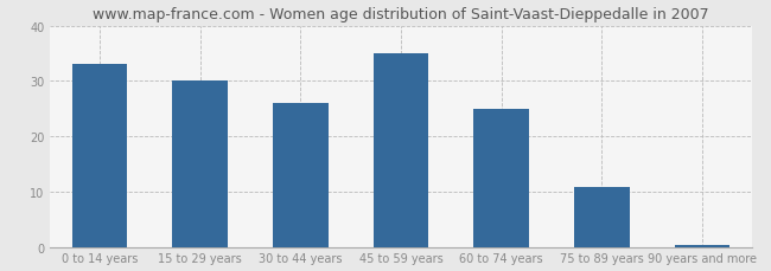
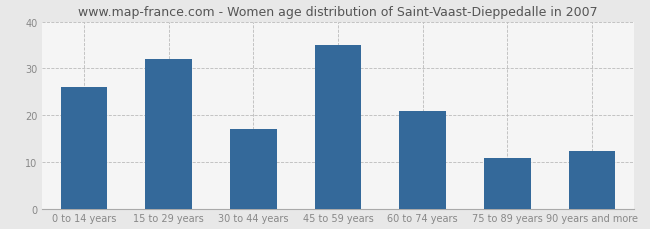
0 to 14 years: 33.0 -> 26.0
15 to 29 years: 30.0 -> 32.0
30 to 44 years: 26.0 -> 17.0
60 to 74 years: 25.0 -> 21.0
90 years and more: 0.5 -> 12.5
